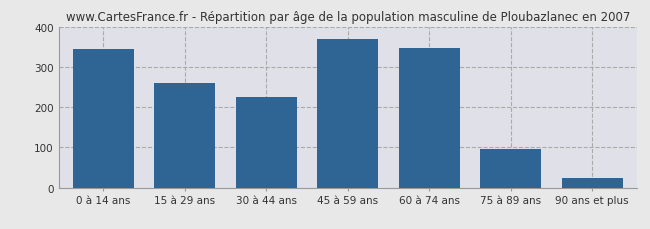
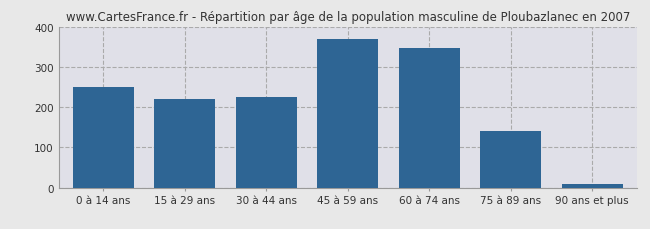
0 à 14 ans: 345 -> 250
15 à 29 ans: 260 -> 220
75 à 89 ans: 95 -> 140
90 ans et plus: 25 -> 10
